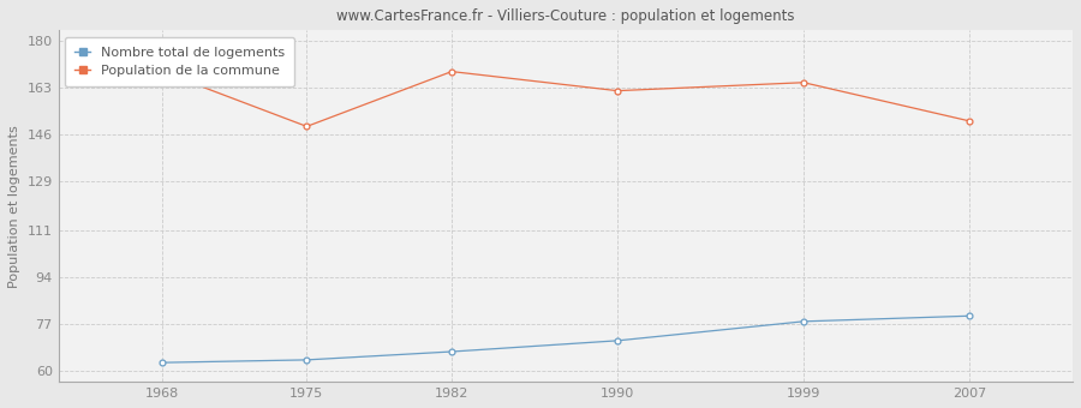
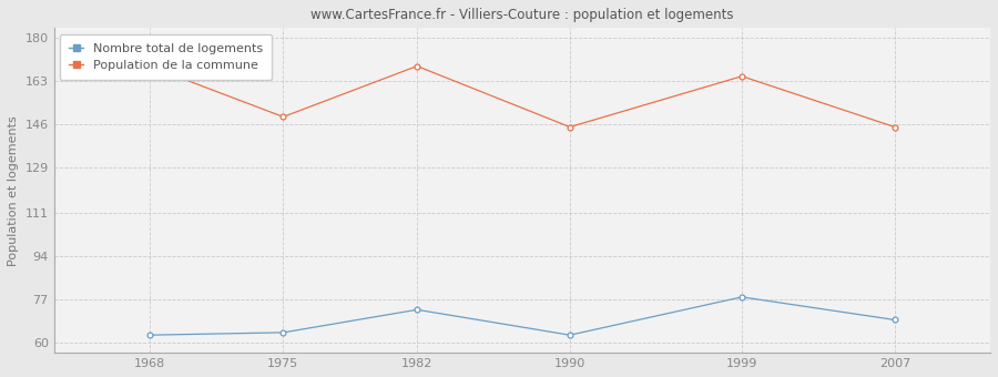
Nombre total de logements/1982: 67 -> 73
Nombre total de logements/1990: 71 -> 63
Population de la commune/1990: 162 -> 145
Nombre total de logements/2007: 80 -> 69
Population de la commune/2007: 151 -> 145
